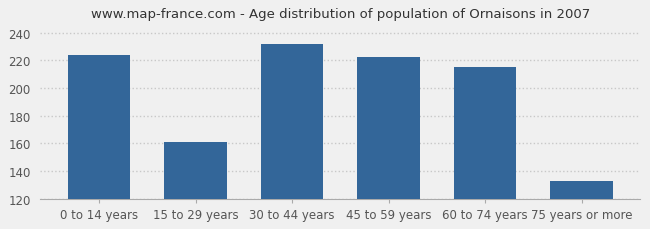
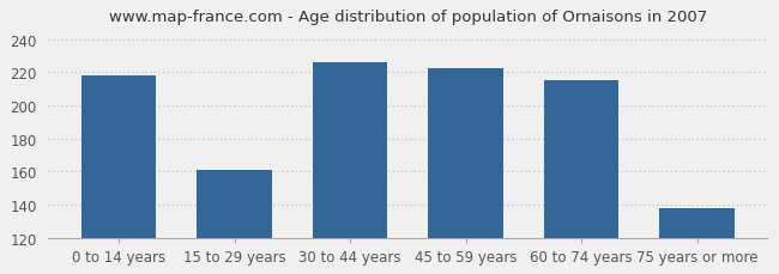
0 to 14 years: 224 -> 218
30 to 44 years: 232 -> 226
75 years or more: 133 -> 138
